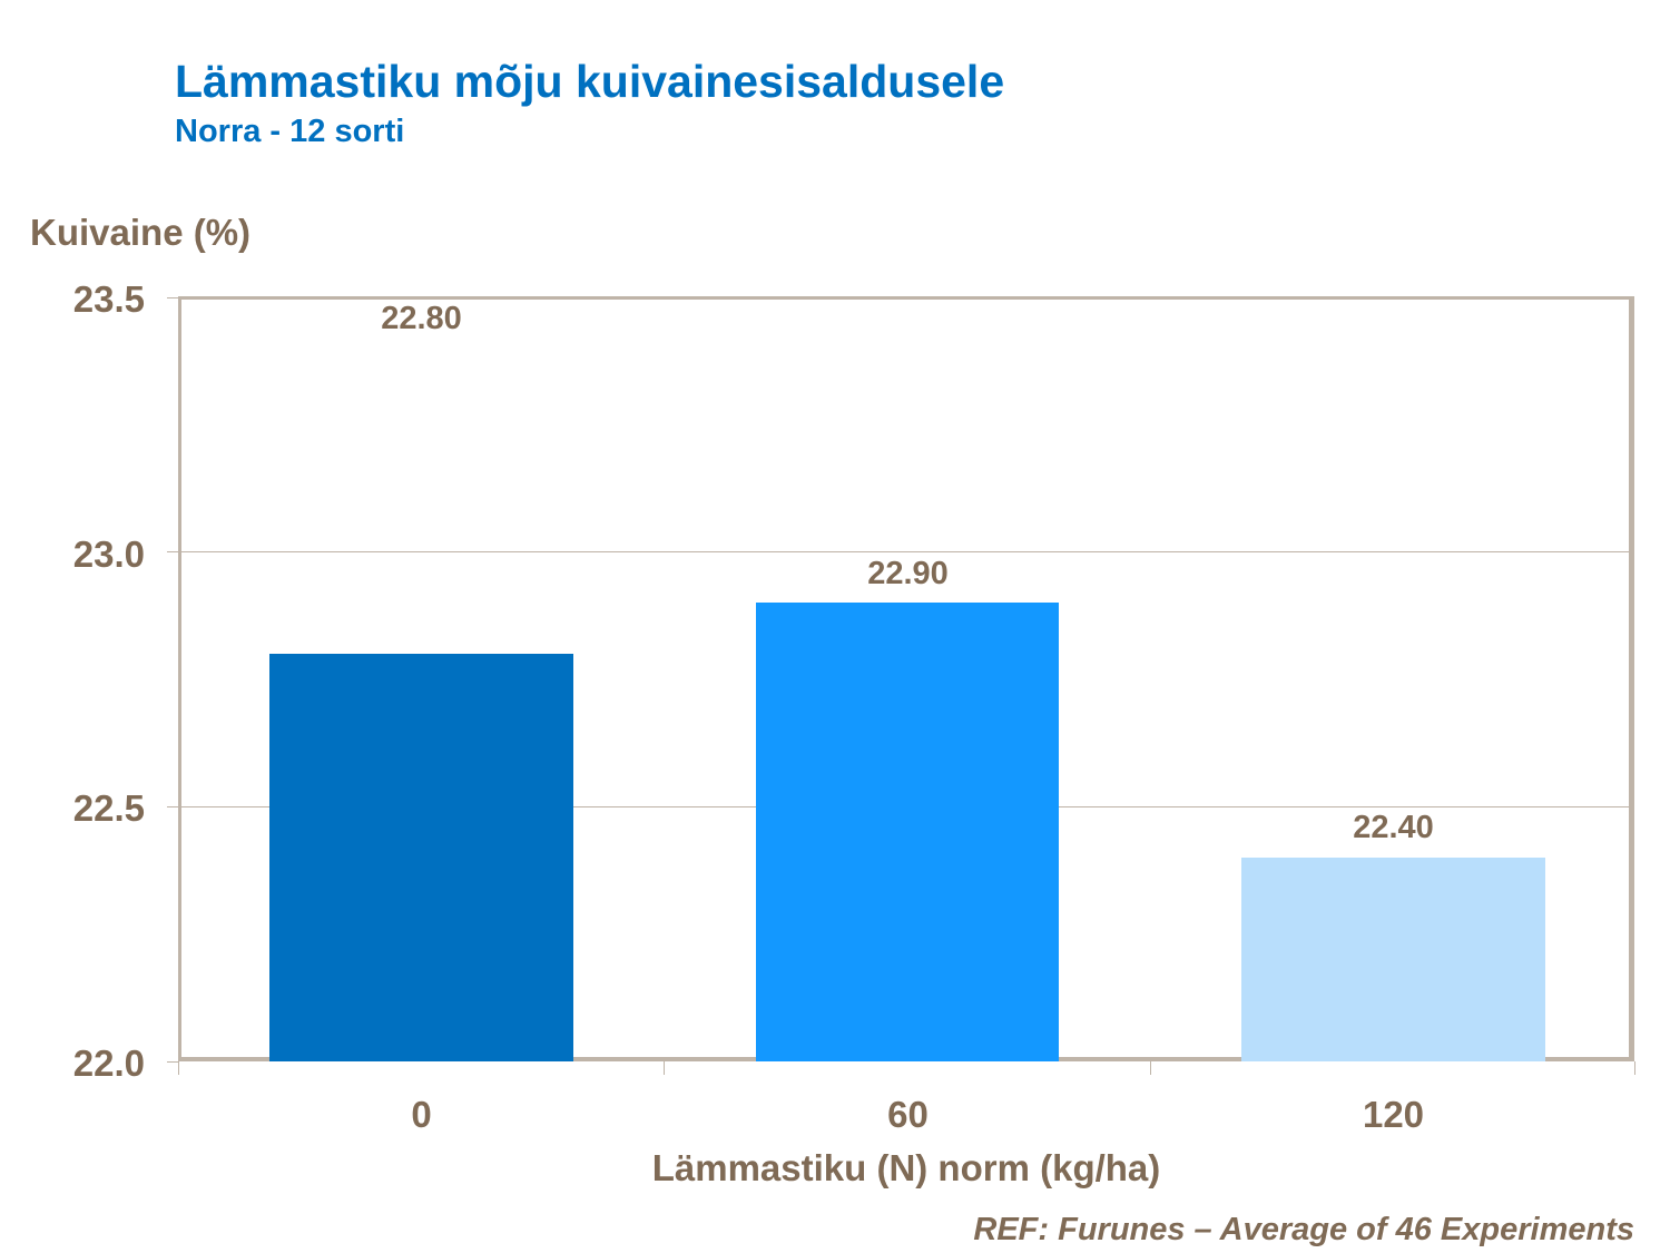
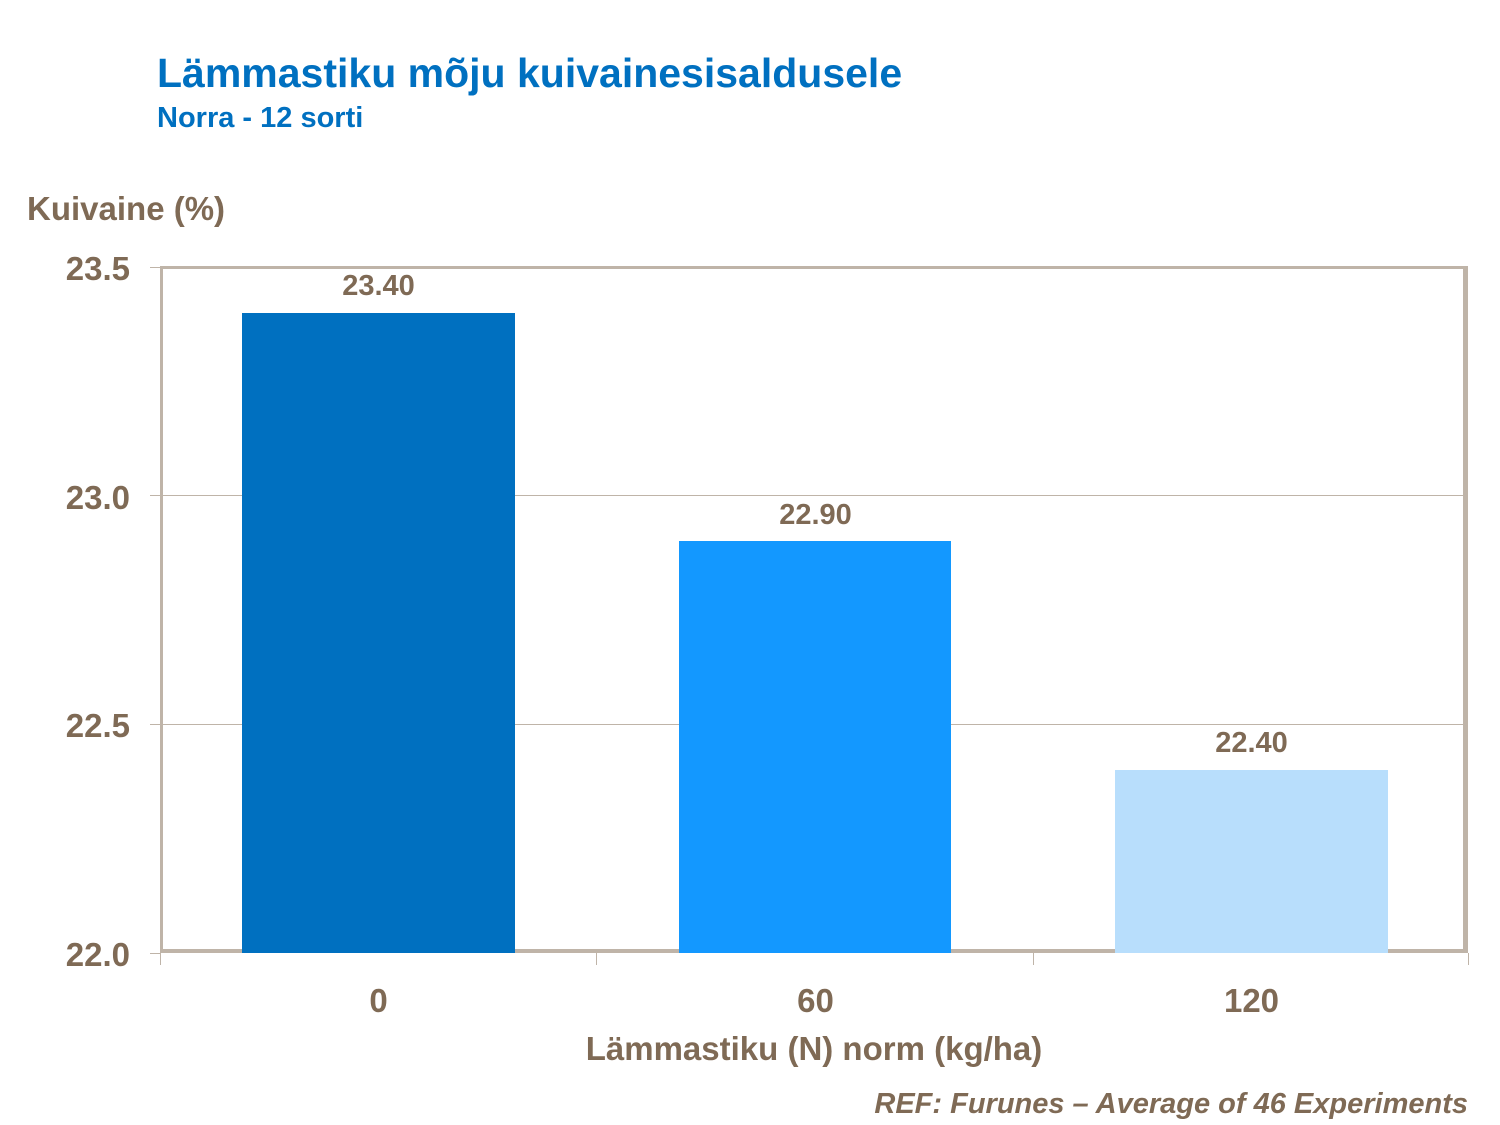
0: 22.80 -> 23.40
